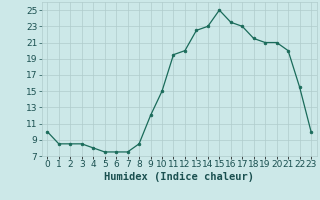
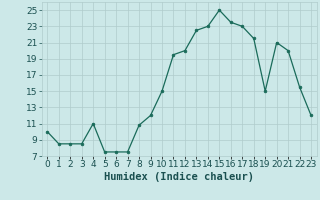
4: 8.0 -> 11.0
8: 8.5 -> 10.8
19: 21.0 -> 15.0
23: 10.0 -> 12.0
